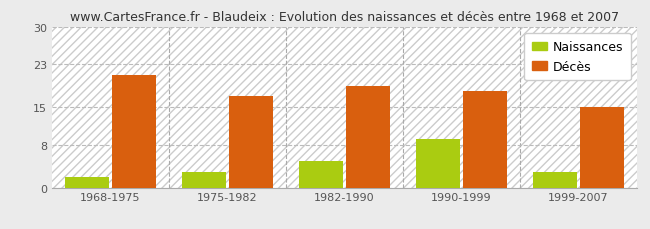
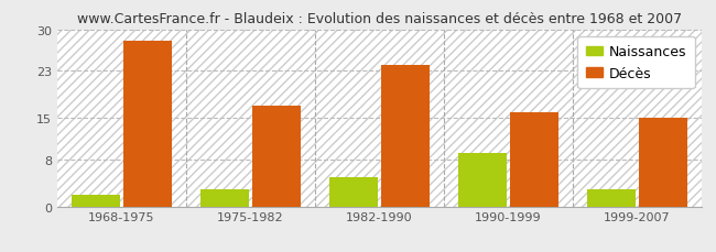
Décès/1968-1975: 21 -> 28
Décès/1982-1990: 19 -> 24
Décès/1990-1999: 18 -> 16
